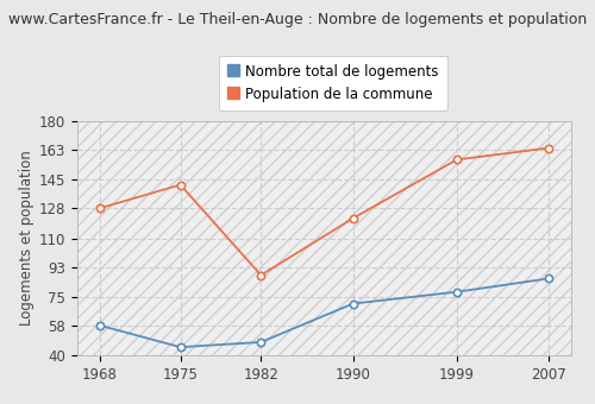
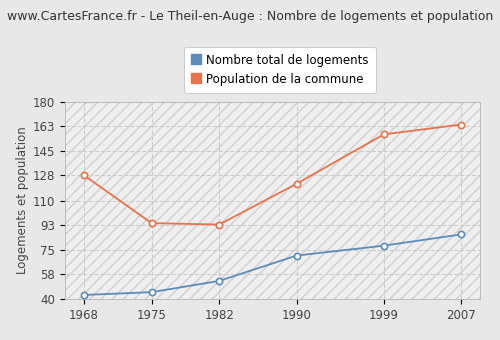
Nombre total de logements/1968: 58 -> 43
Population de la commune/1975: 142 -> 94
Nombre total de logements/1982: 48 -> 53
Population de la commune/1982: 88 -> 93
